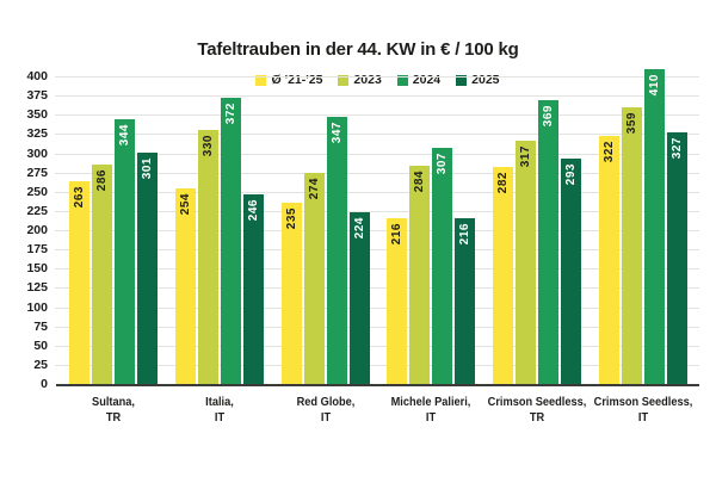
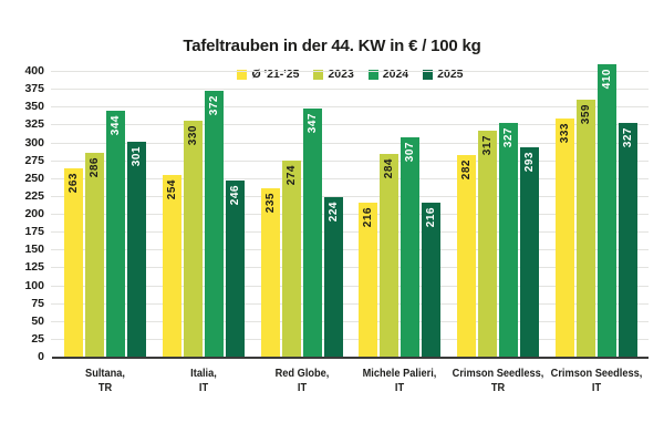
2024/Crimson Seedless, TR: 369 -> 327
Ø '21-'25/Crimson Seedless, IT: 322 -> 333
